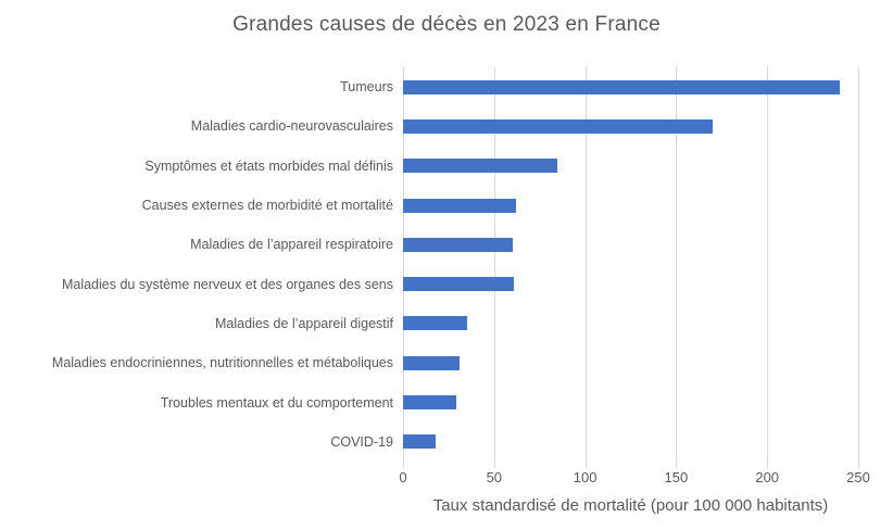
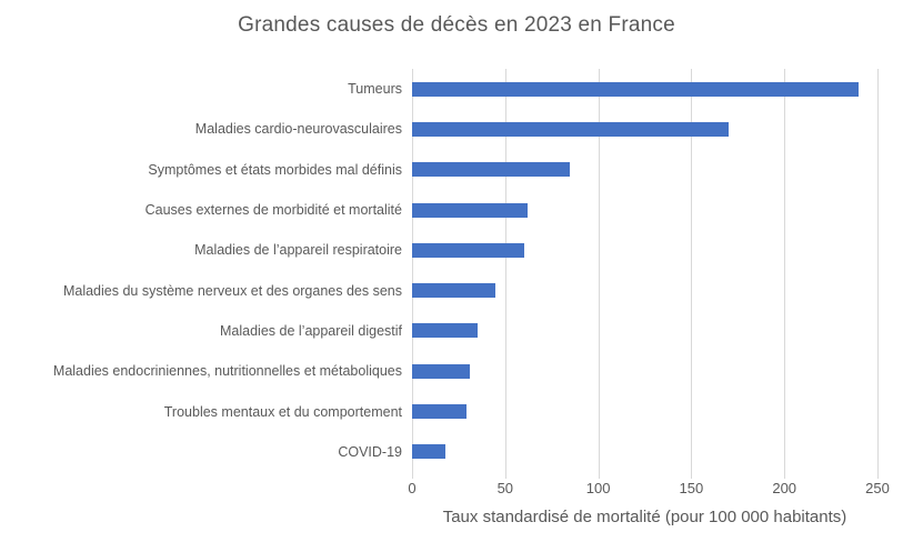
Maladies du système nerveux et des organes des sens: 61 -> 45
